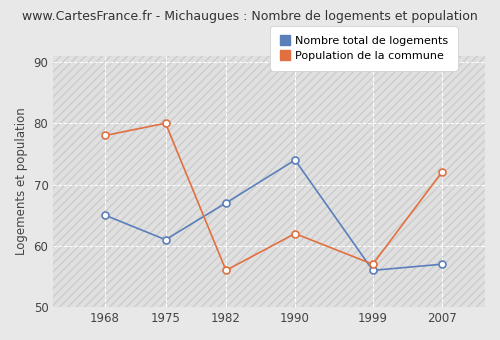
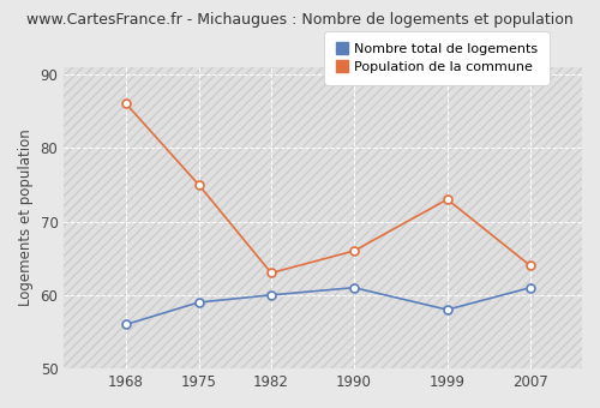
Nombre total de logements/1968: 65 -> 56
Population de la commune/1968: 78 -> 86
Nombre total de logements/1975: 61 -> 59
Population de la commune/1975: 80 -> 75
Nombre total de logements/1982: 67 -> 60
Population de la commune/1982: 56 -> 63
Nombre total de logements/1990: 74 -> 61
Population de la commune/1990: 62 -> 66
Nombre total de logements/1999: 56 -> 58
Population de la commune/1999: 57 -> 73
Nombre total de logements/2007: 57 -> 61
Population de la commune/2007: 72 -> 64
